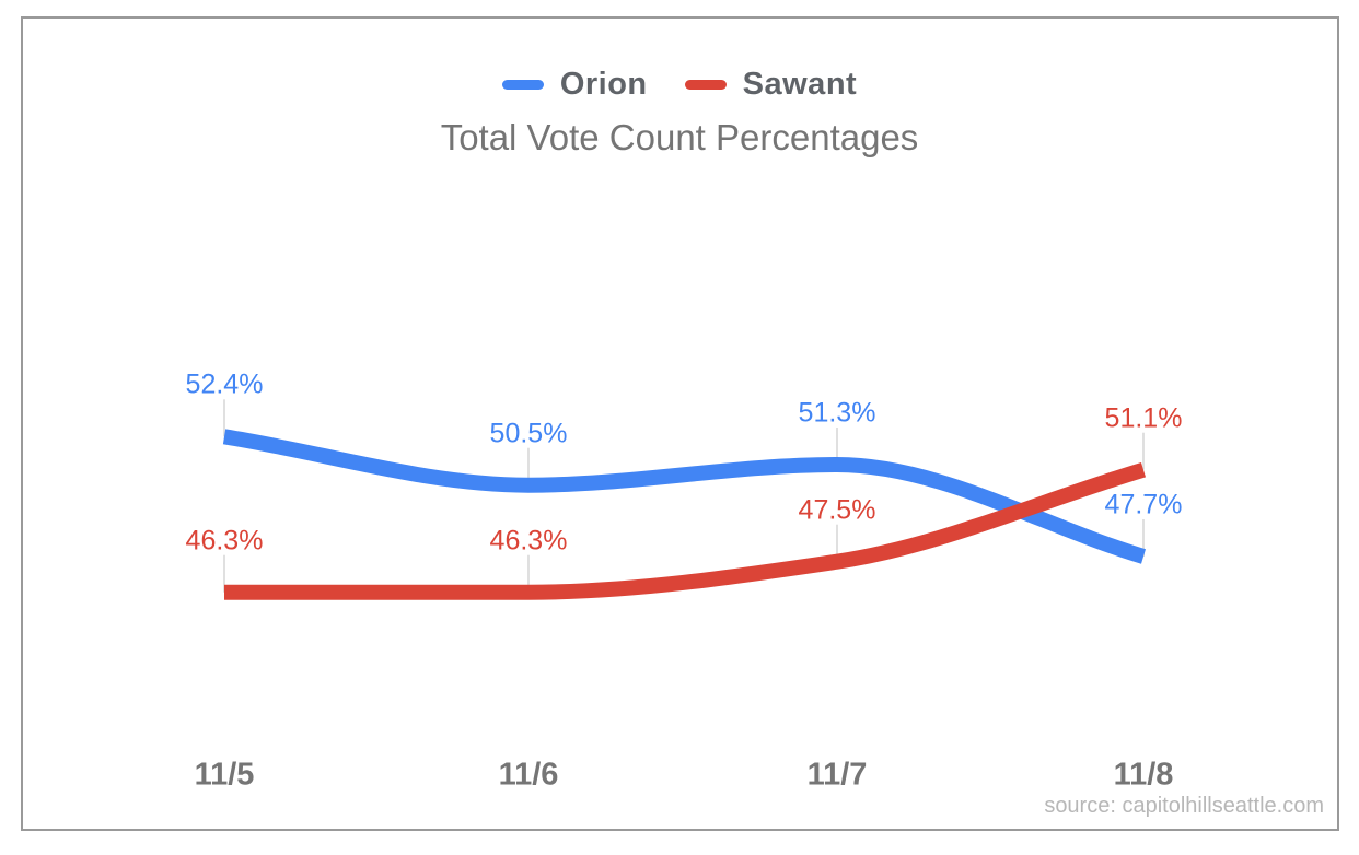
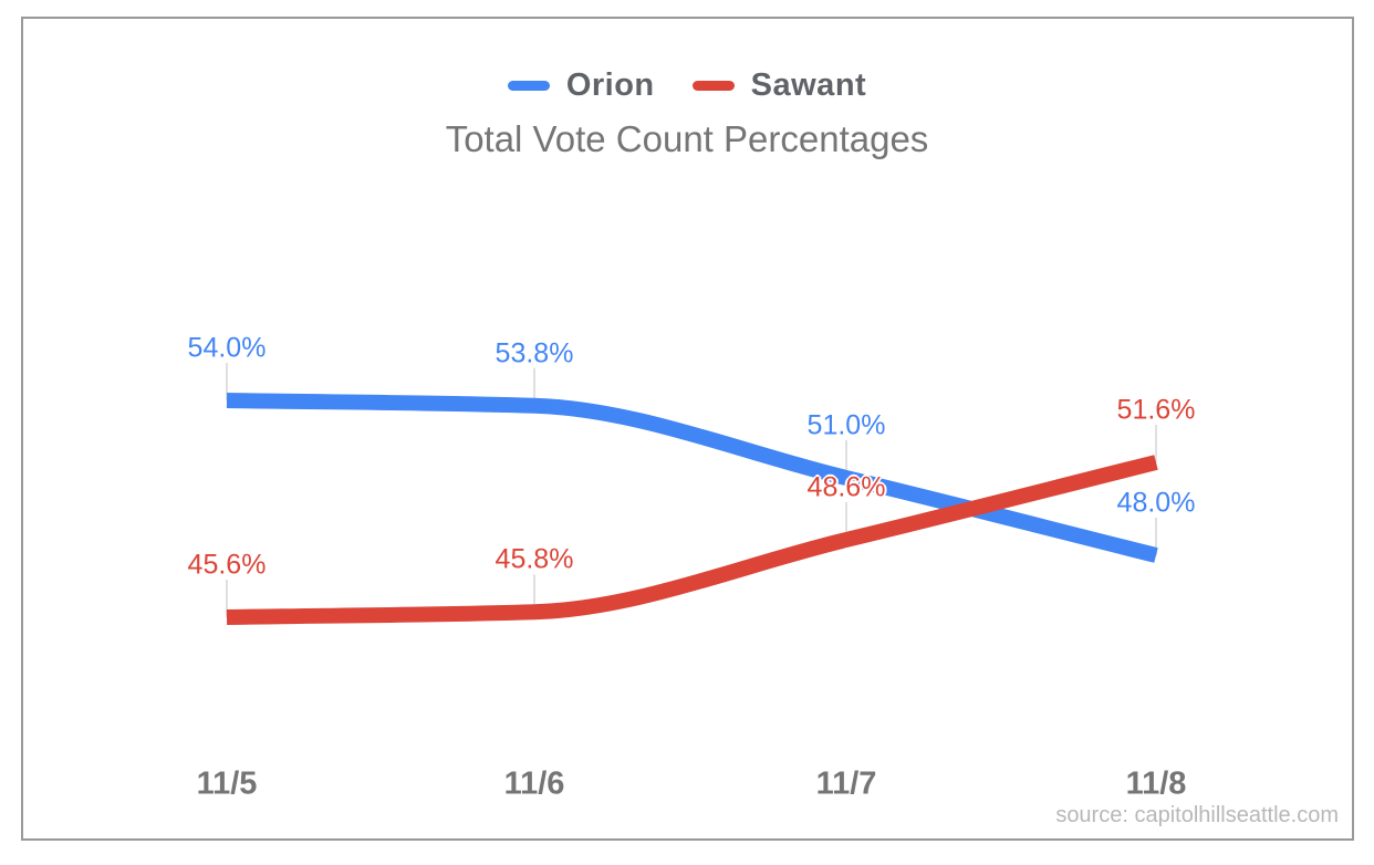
Orion/11/5: 52.4% -> 54.0%
Sawant/11/5: 46.3% -> 45.6%
Orion/11/6: 50.5% -> 53.8%
Sawant/11/6: 46.3% -> 45.8%
Orion/11/7: 51.3% -> 51.0%
Sawant/11/7: 47.5% -> 48.6%
Orion/11/8: 47.7% -> 48.0%
Sawant/11/8: 51.1% -> 51.6%
